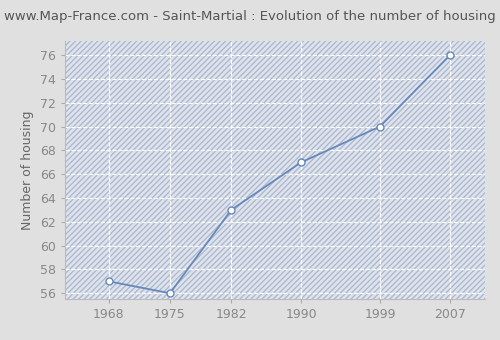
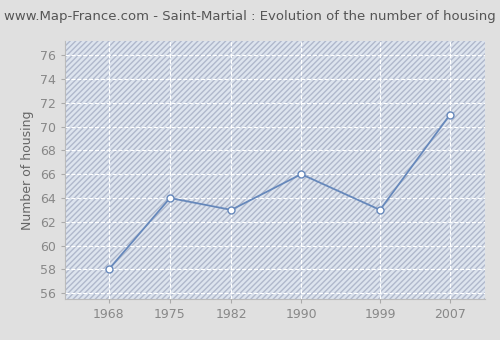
1968: 57 -> 58
1975: 56 -> 64
1990: 67 -> 66
1999: 70 -> 63
2007: 76 -> 71
